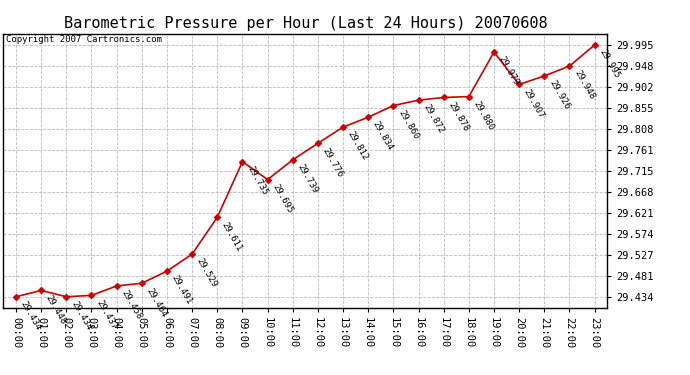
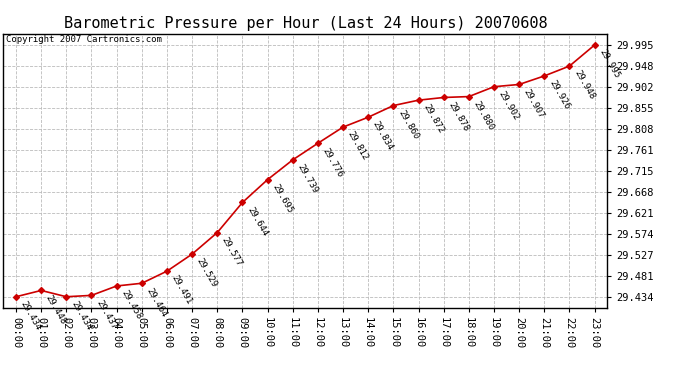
08:00: 29.611 -> 29.577
09:00: 29.735 -> 29.644
19:00: 29.979 -> 29.902
